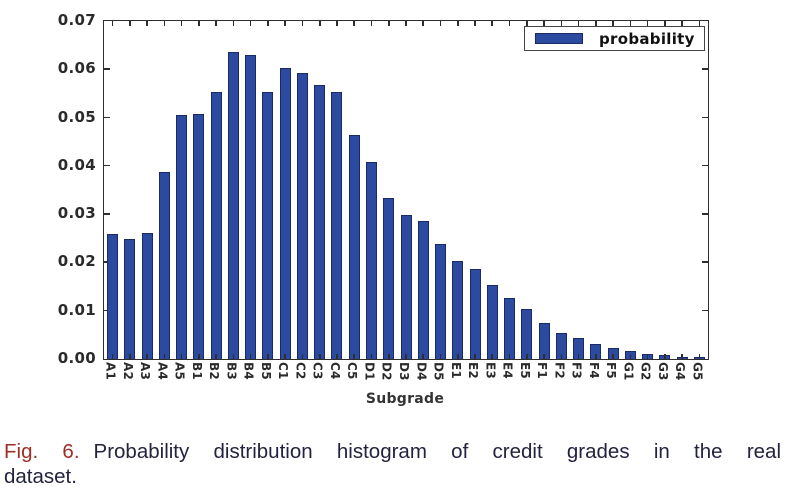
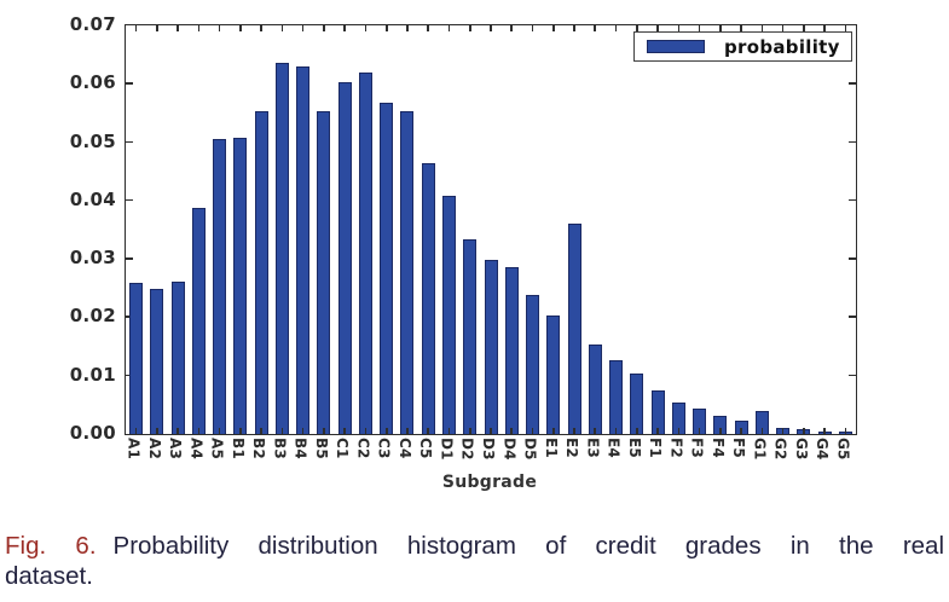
C2: 0.059 -> 0.062
E2: 0.019 -> 0.036
G1: 0.002 -> 0.004
